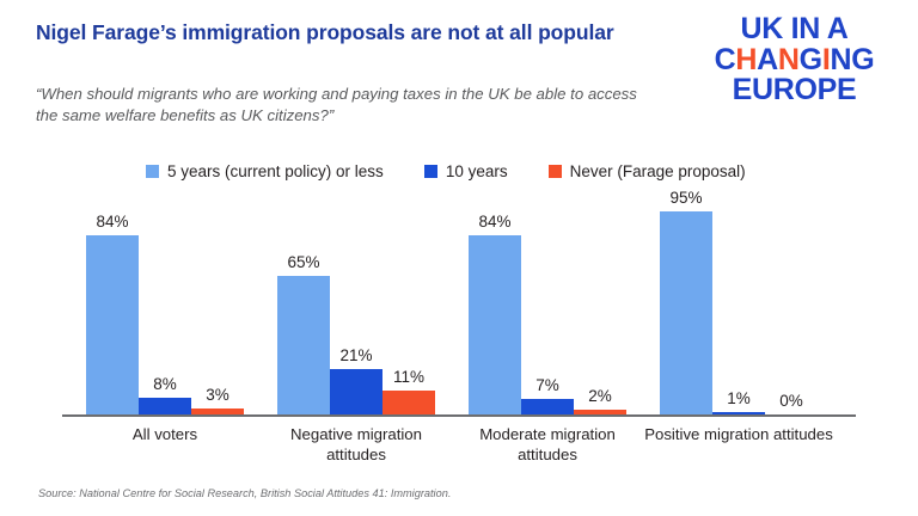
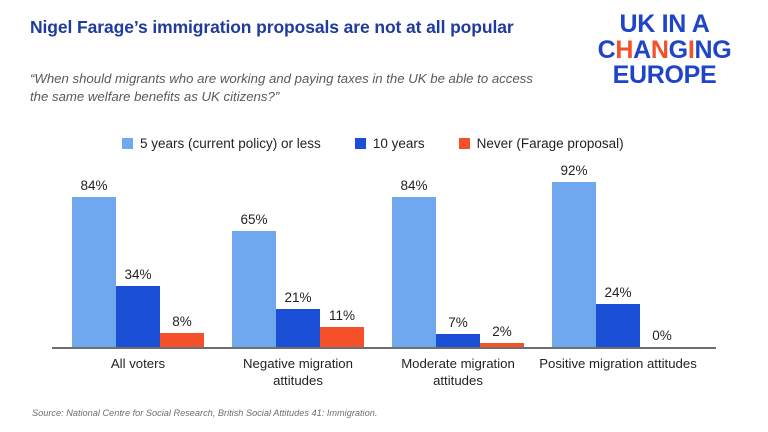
10 years/All voters: 8% -> 34%
Never (Farage proposal)/All voters: 3% -> 8%
5 years (current policy) or less/Positive migration attitudes: 95% -> 92%
10 years/Positive migration attitudes: 1% -> 24%
